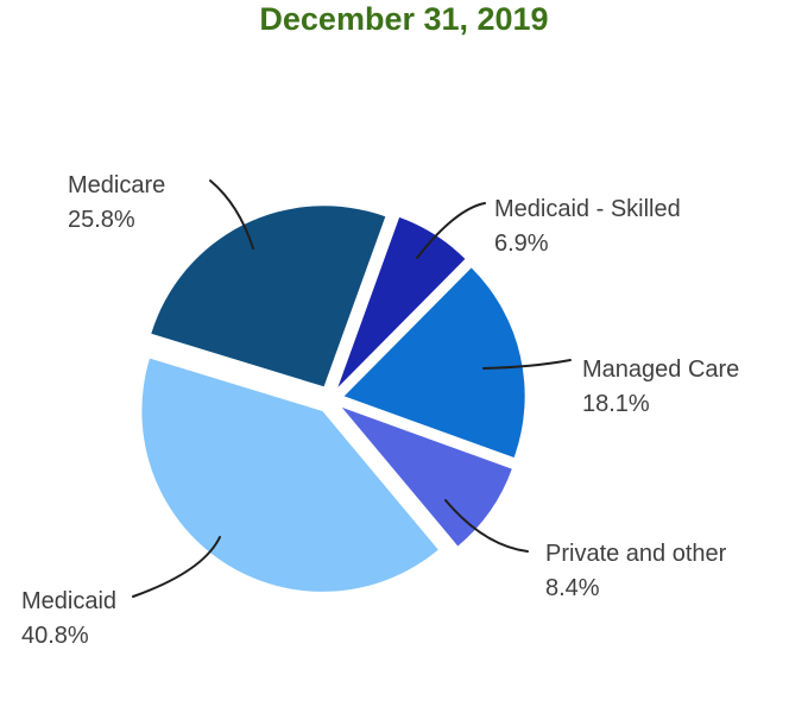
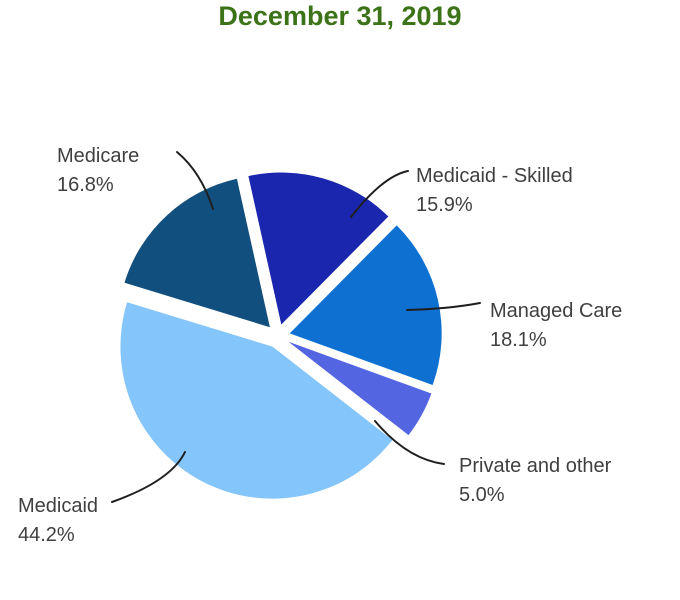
Medicare: 25.8% -> 16.8%
Medicaid - Skilled: 6.9% -> 15.9%
Private and other: 8.4% -> 5.0%
Medicaid: 40.8% -> 44.2%
